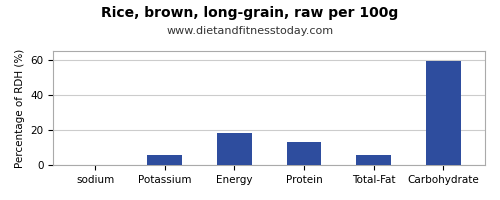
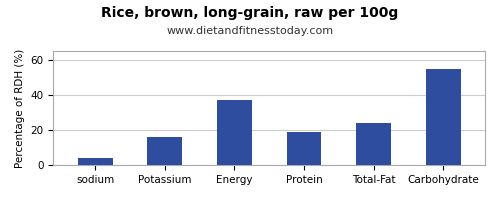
sodium: 0 -> 4
Potassium: 6 -> 16
Energy: 18 -> 37
Protein: 13 -> 19
Total-Fat: 6 -> 24
Carbohydrate: 60 -> 55
